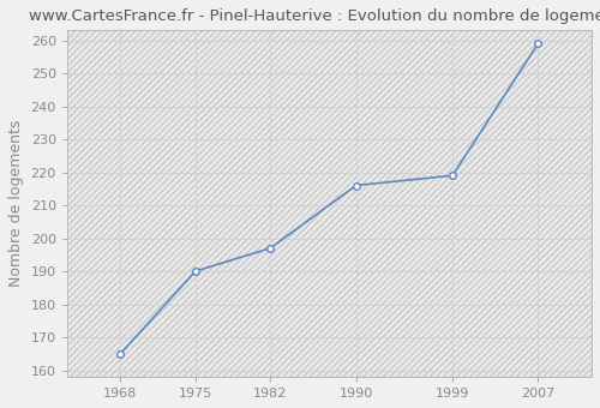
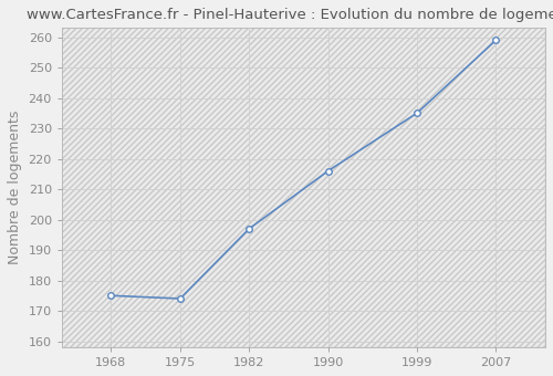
1968: 165 -> 175
1975: 190 -> 174
1999: 219 -> 235
